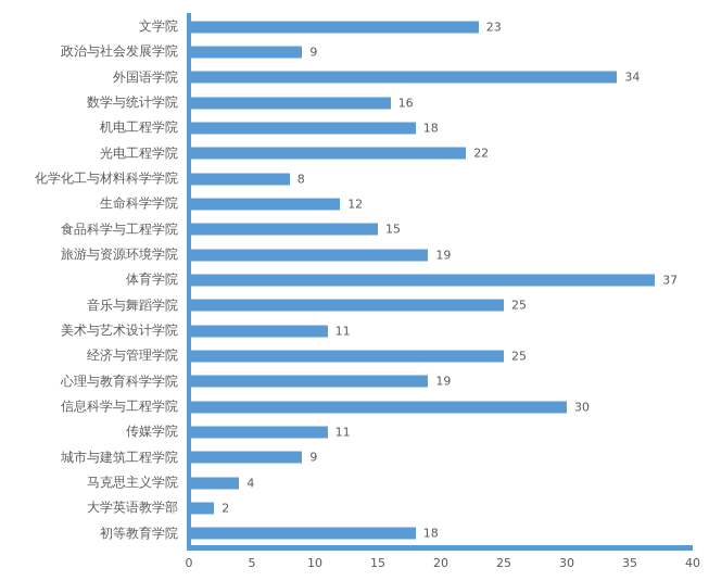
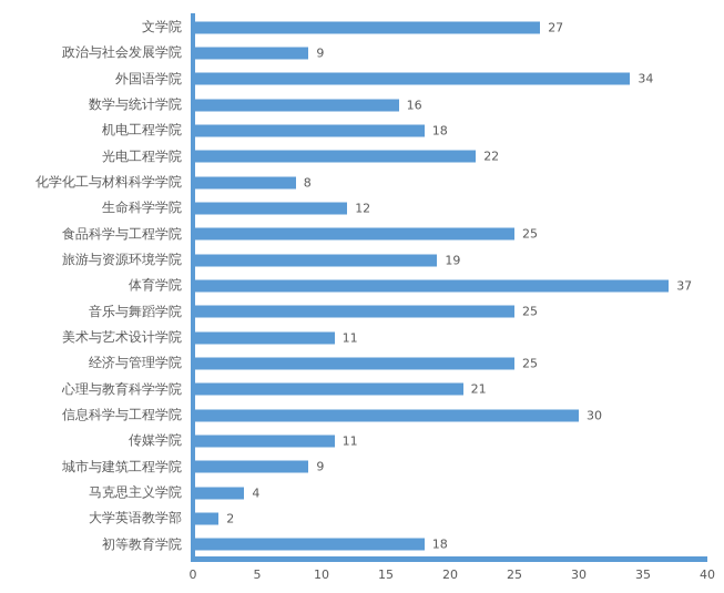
文学院: 23 -> 27
食品科学与工程学院: 15 -> 25
心理与教育科学学院: 19 -> 21
